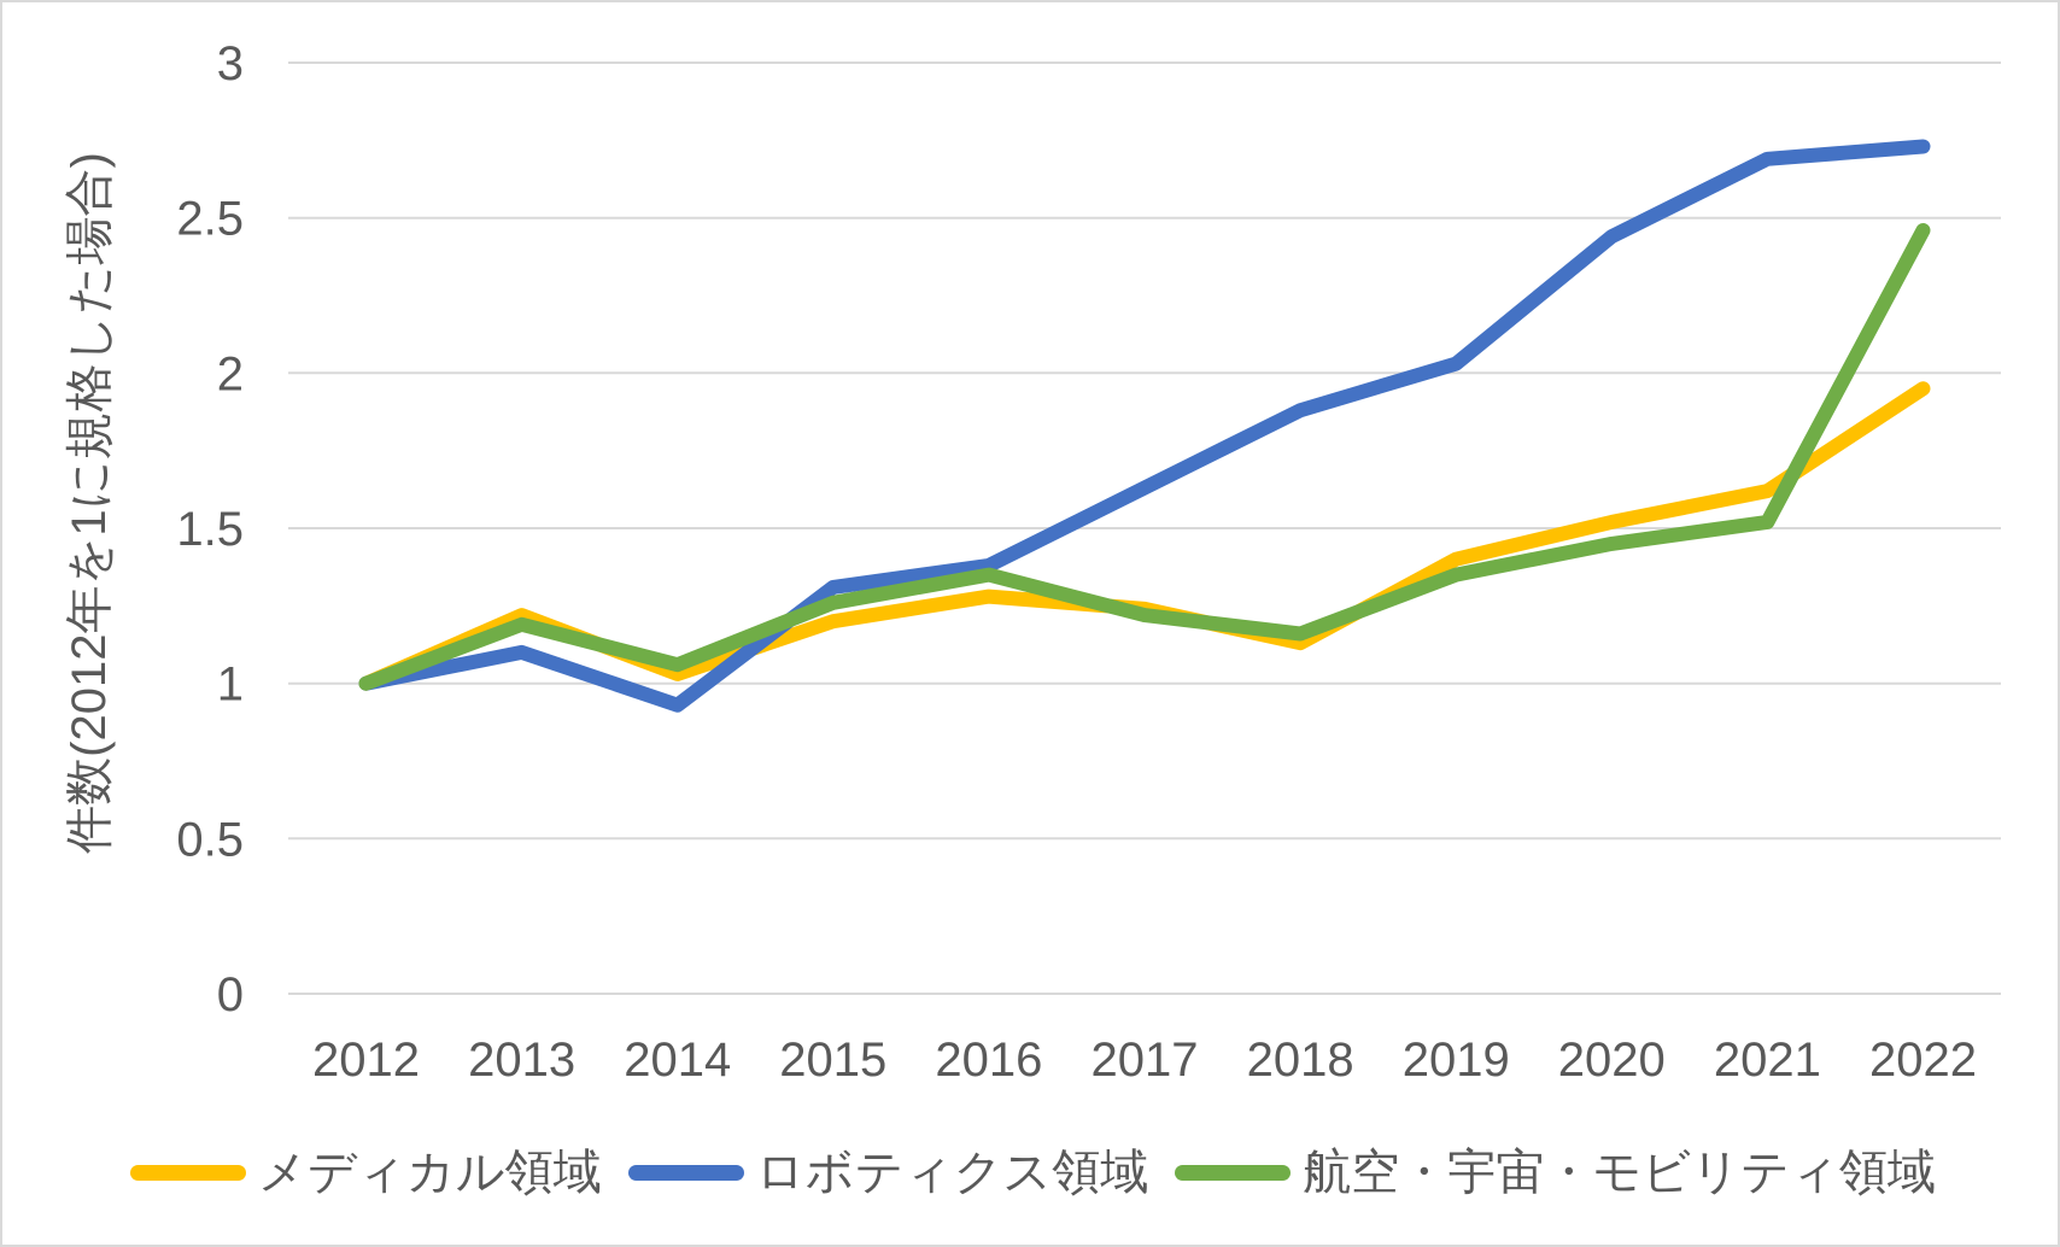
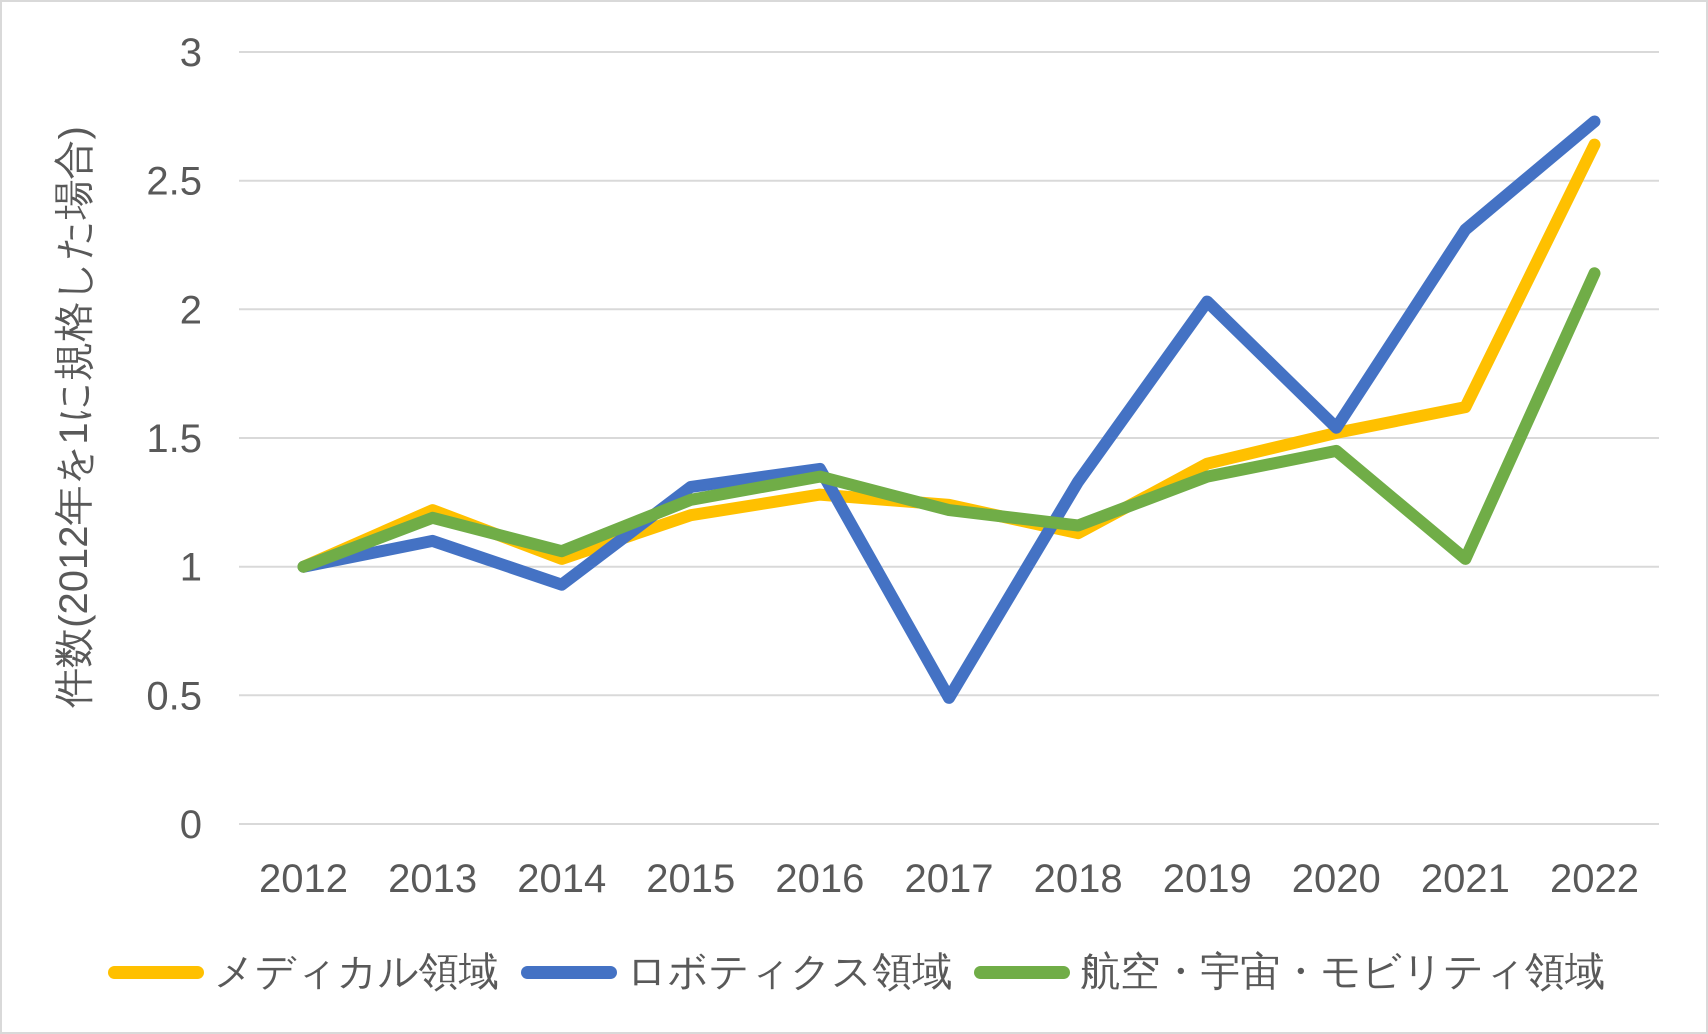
ロボティクス領域/2017: 1.63 -> 0.49
ロボティクス領域/2018: 1.88 -> 1.33
ロボティクス領域/2020: 2.44 -> 1.54
ロボティクス領域/2021: 2.69 -> 2.31
航空・宇宙・モビリティ領域/2021: 1.52 -> 1.03
メディカル領域/2022: 1.95 -> 2.64
航空・宇宙・モビリティ領域/2022: 2.46 -> 2.14
